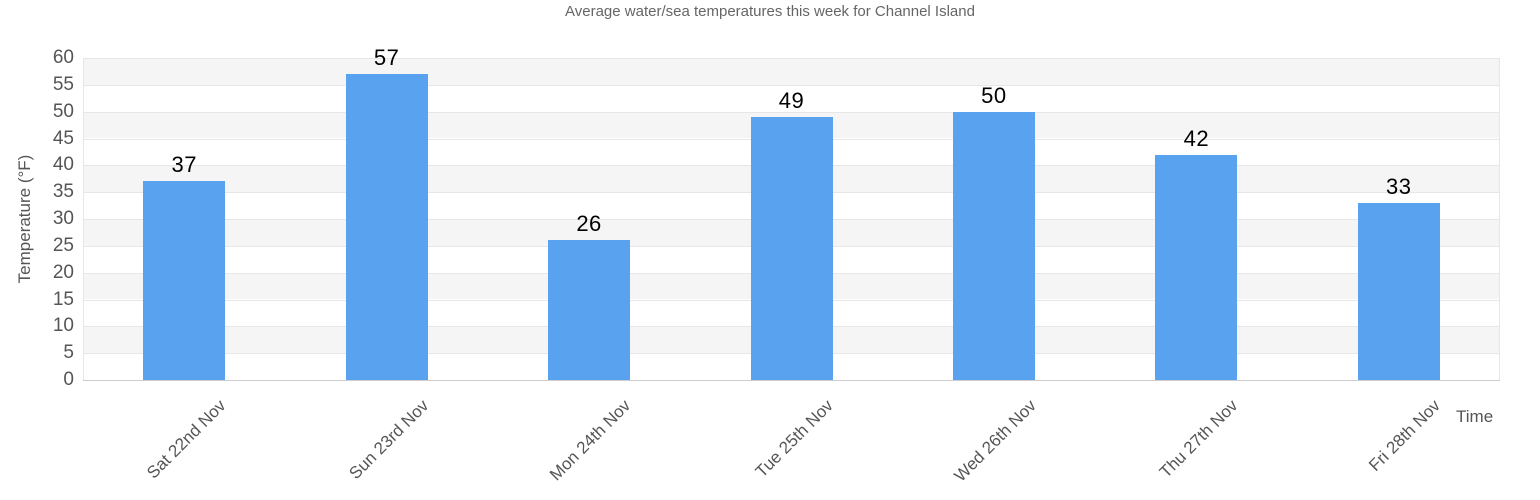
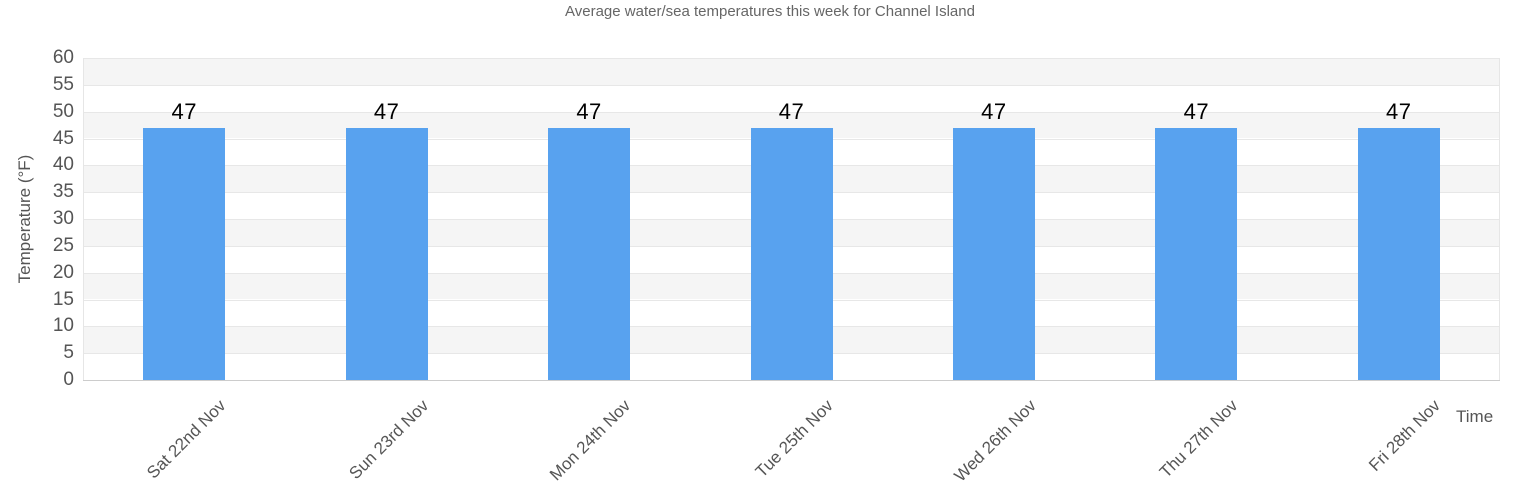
Sat 22nd Nov: 37 -> 47
Sun 23rd Nov: 57 -> 47
Mon 24th Nov: 26 -> 47
Tue 25th Nov: 49 -> 47
Wed 26th Nov: 50 -> 47
Thu 27th Nov: 42 -> 47
Fri 28th Nov: 33 -> 47
